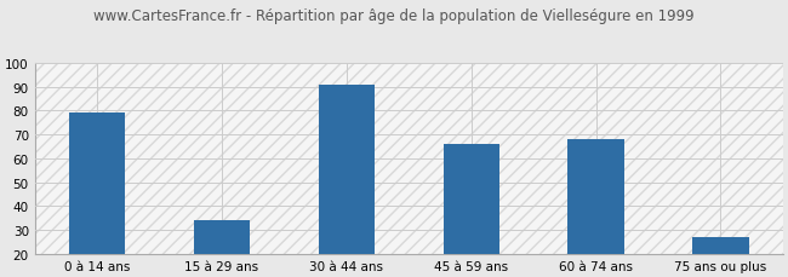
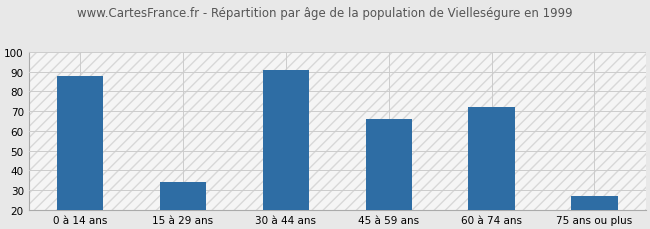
0 à 14 ans: 79 -> 88
60 à 74 ans: 68 -> 72
